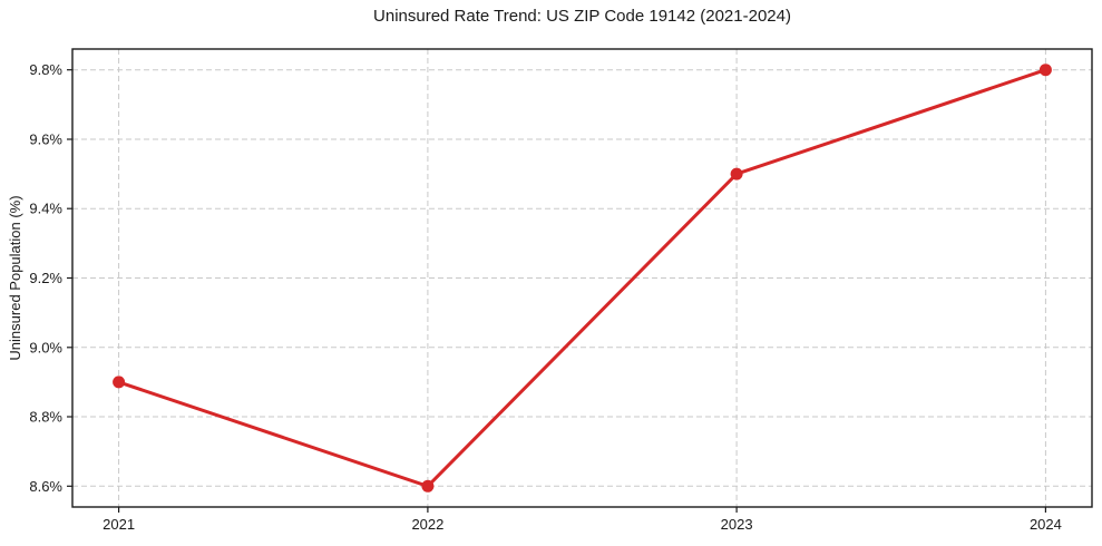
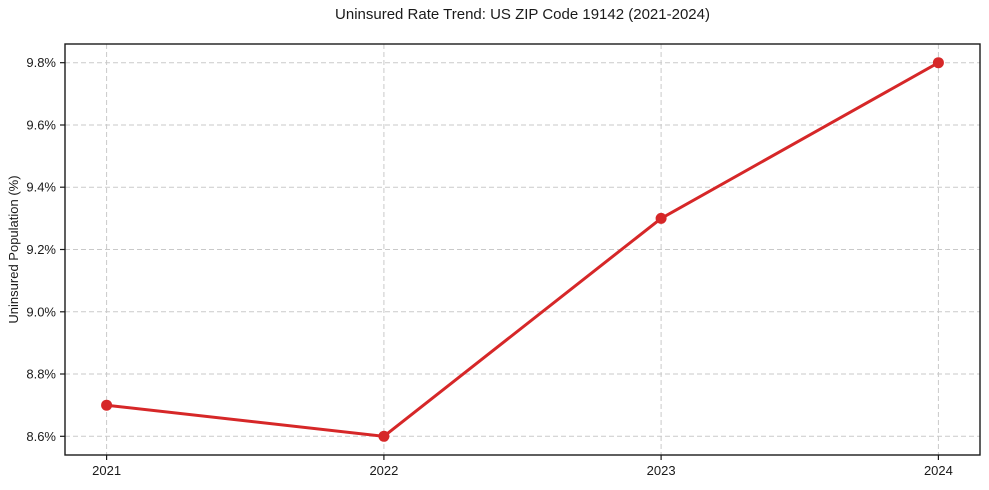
2021: 8.9% -> 8.7%
2023: 9.5% -> 9.3%
